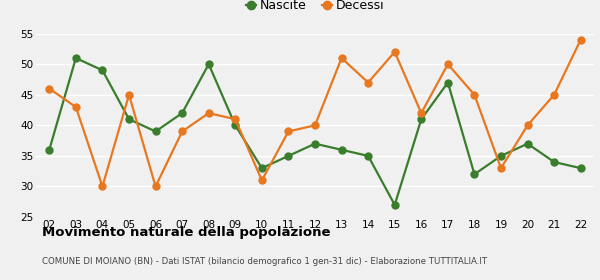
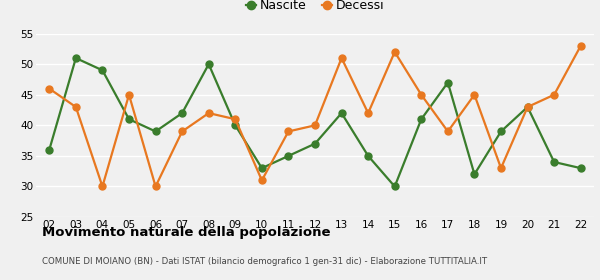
Nascite/13: 36 -> 42
Decessi/14: 47 -> 42
Nascite/15: 27 -> 30
Decessi/16: 42 -> 45
Decessi/17: 50 -> 39
Nascite/19: 35 -> 39
Nascite/20: 37 -> 43
Decessi/20: 40 -> 43
Decessi/22: 54 -> 53
